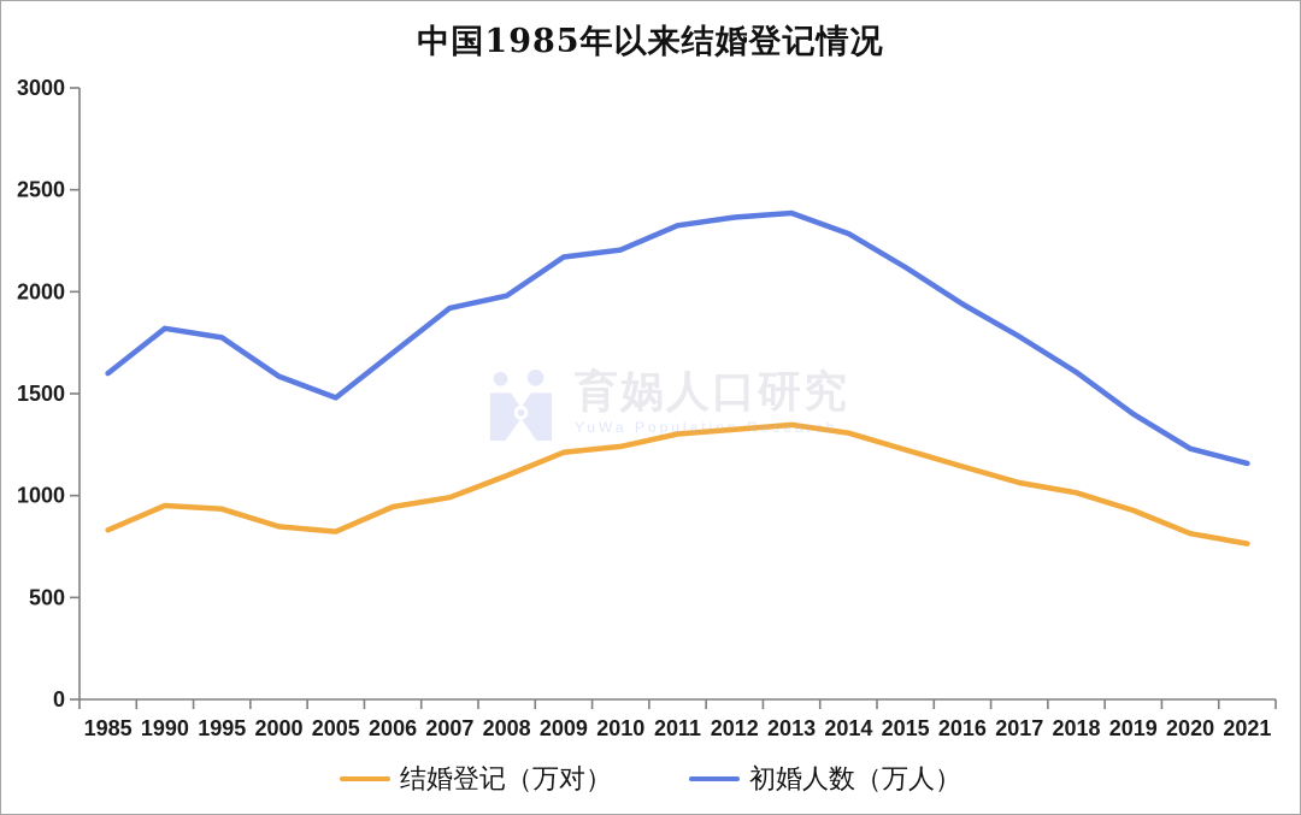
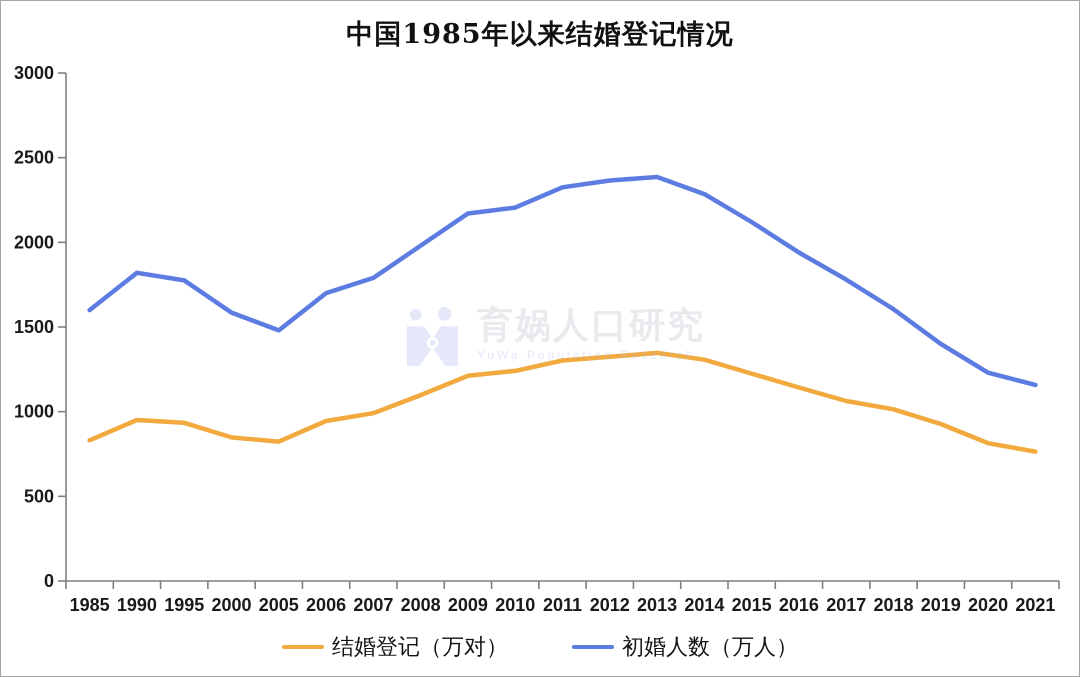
初婚人数（万人）/2007: 1920 -> 1790
